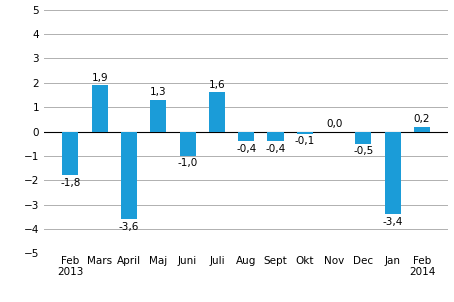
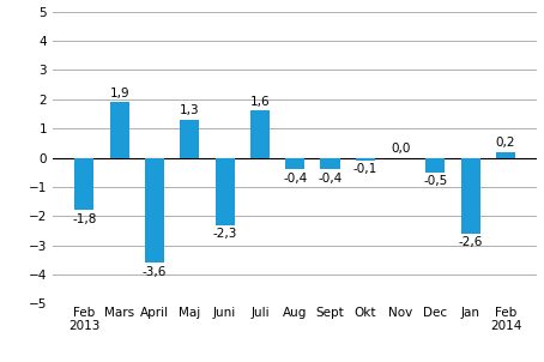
Juni: -1,0 -> -2,3
Jan: -3,4 -> -2,6
